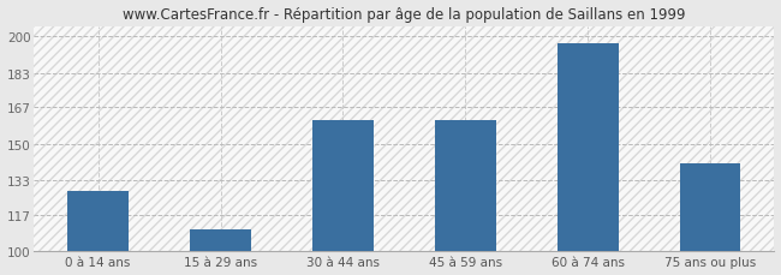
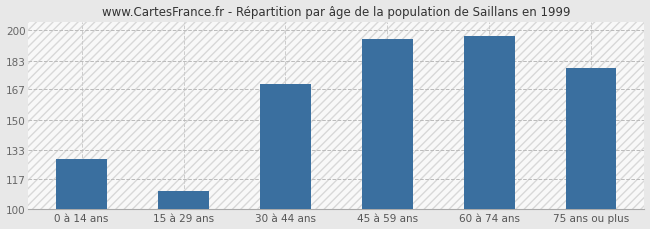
30 à 44 ans: 161 -> 170
45 à 59 ans: 161 -> 195
75 ans ou plus: 141 -> 179
